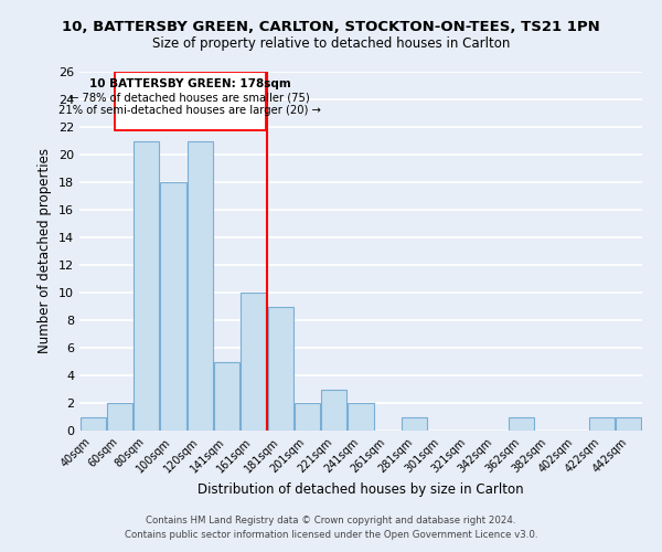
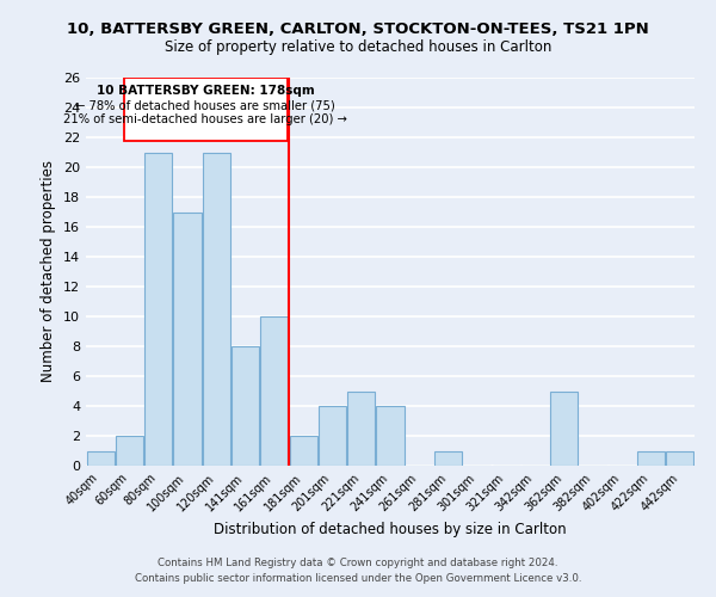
100sqm: 18 -> 17
141sqm: 5 -> 8
181sqm: 9 -> 2
201sqm: 2 -> 4
221sqm: 3 -> 5
241sqm: 2 -> 4
362sqm: 1 -> 5
